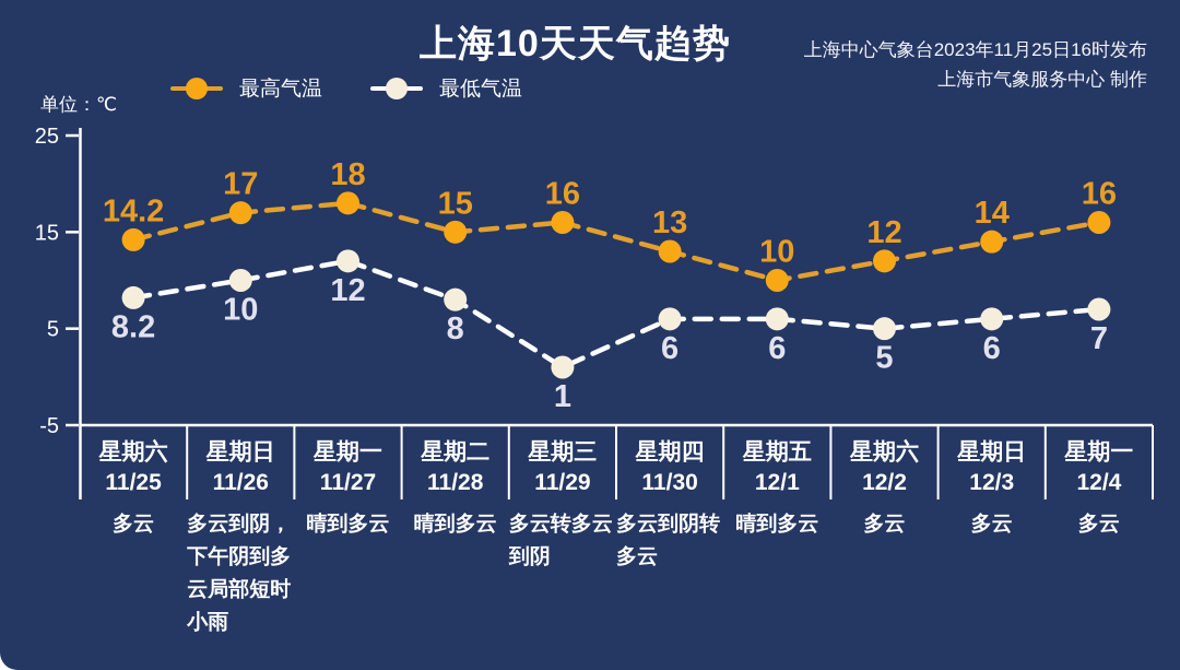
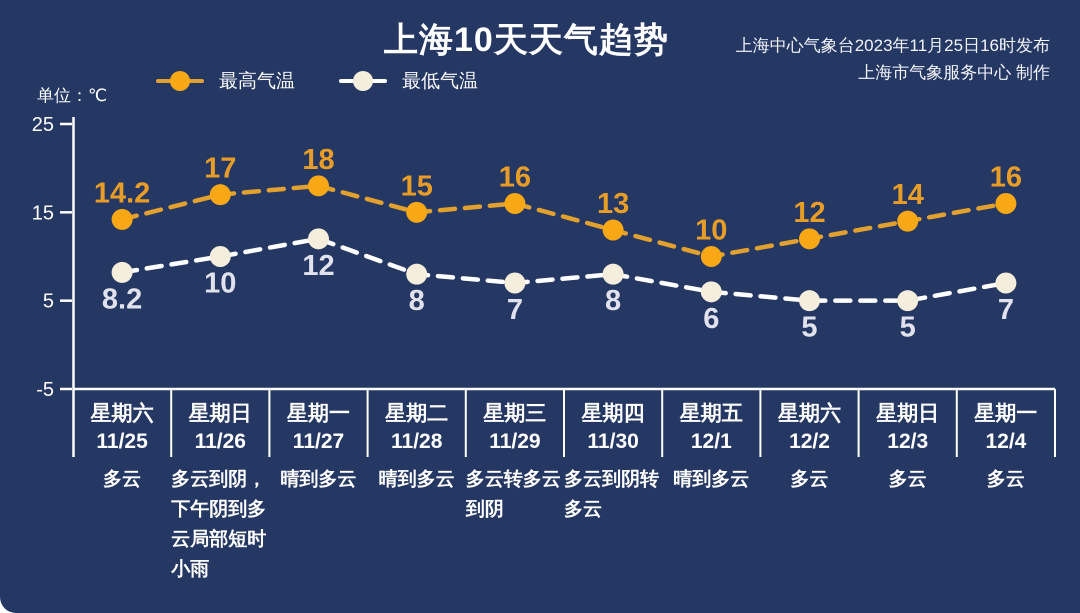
最低气温/11/29: 1 -> 7
最低气温/11/30: 6 -> 8
最低气温/12/3: 6 -> 5
